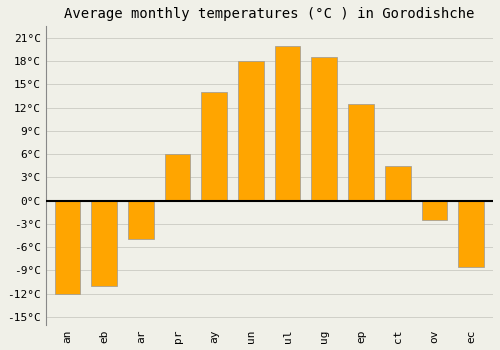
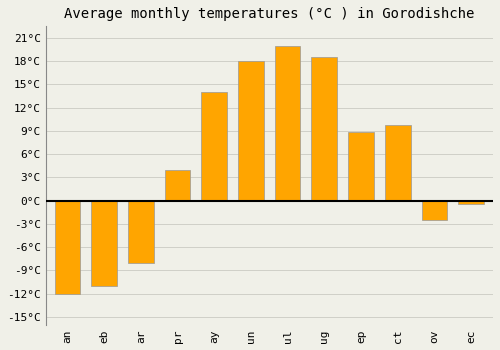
ar: -5.0°C -> -8.0°C
pr: 6.0°C -> 4.0°C
ep: 12.5°C -> 8.8°C
ct: 4.5°C -> 9.8°C
ec: -8.5°C -> -0.4°C
